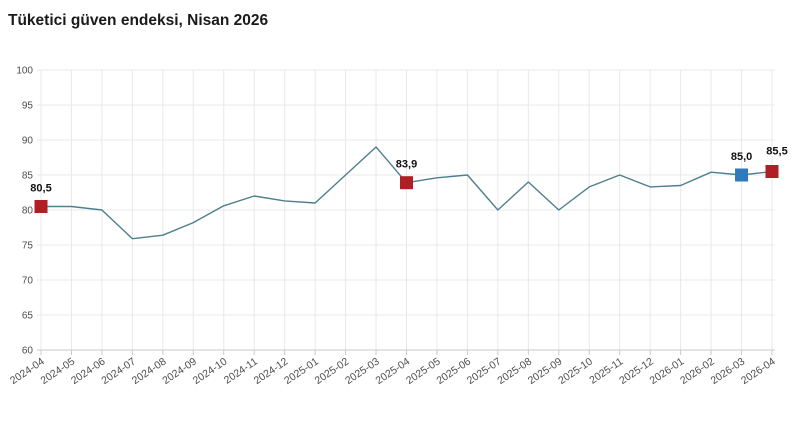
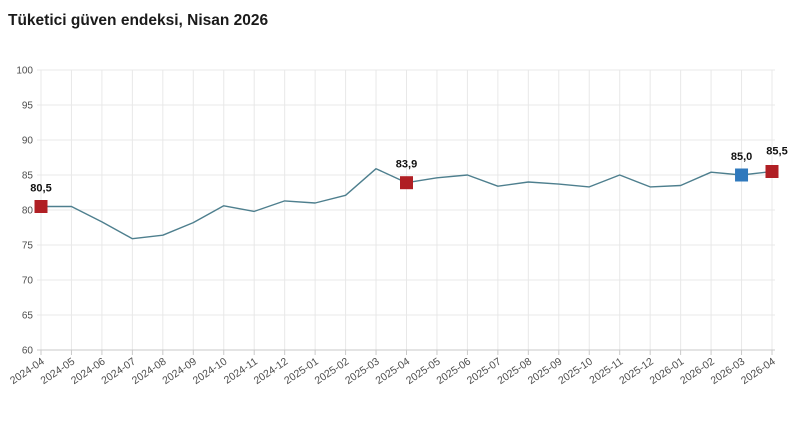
2024-06: 80 -> 78
2024-11: 82 -> 80
2025-02: 85 -> 82
2025-03: 89 -> 86
2025-07: 80 -> 83
2025-09: 80 -> 84
